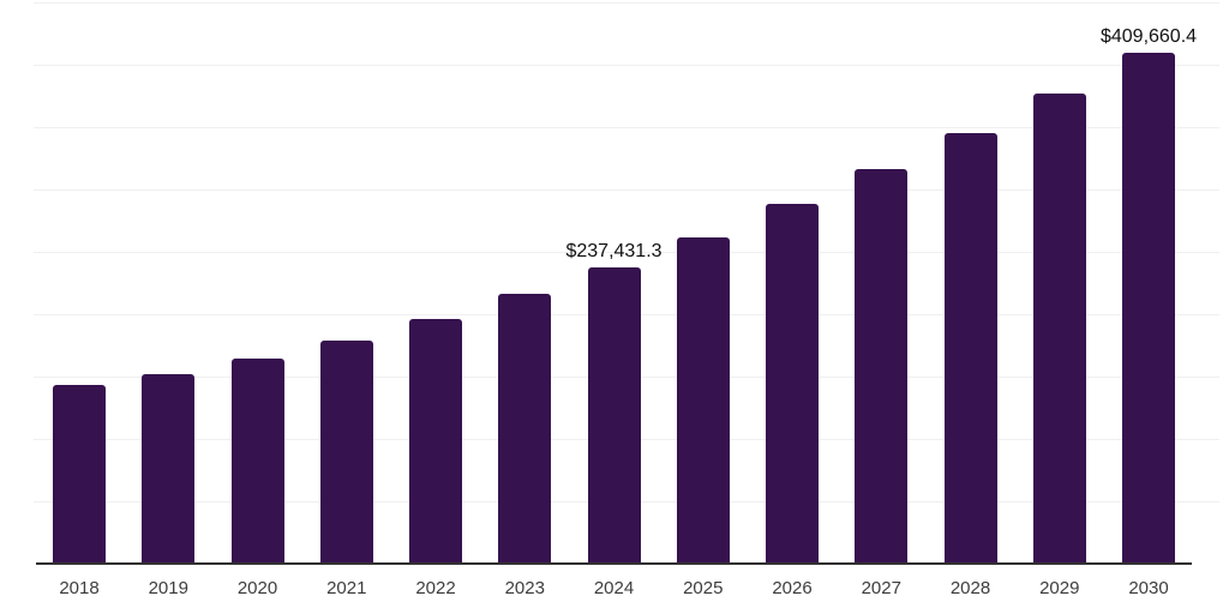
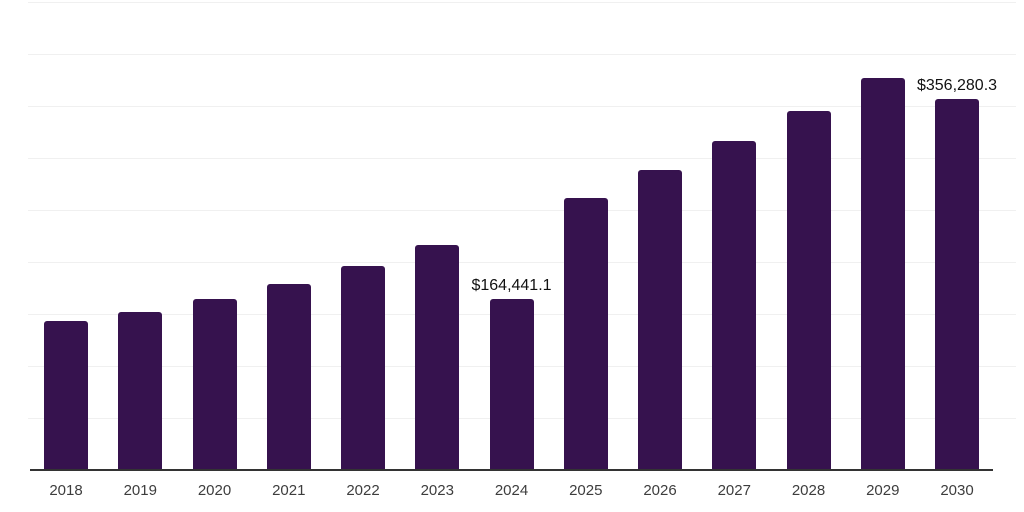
2024: $237,431.3 -> $164,441.1
2030: $409,660.4 -> $356,280.3
